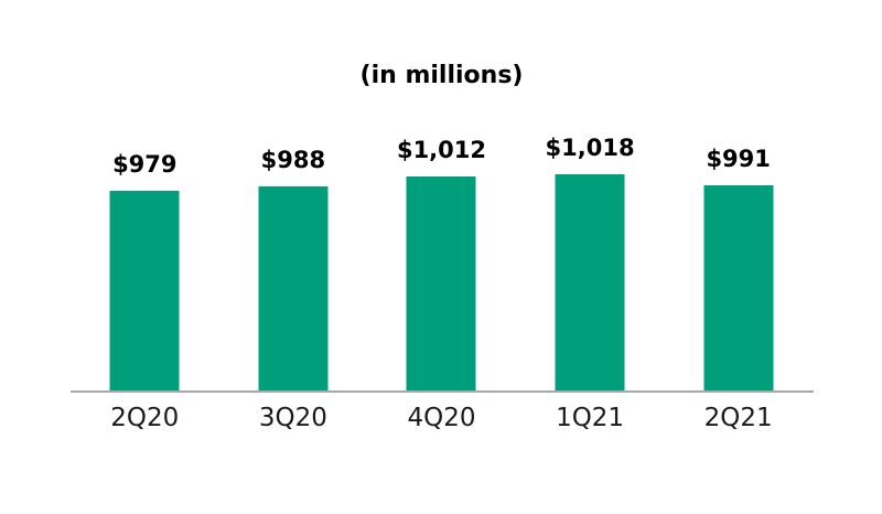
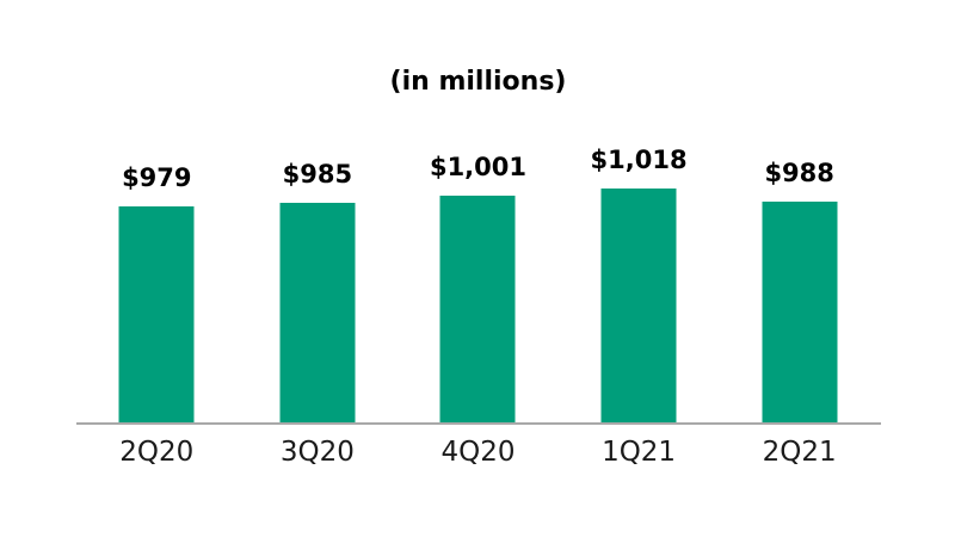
3Q20: $988 -> $985
4Q20: $1,012 -> $1,001
2Q21: $991 -> $988
